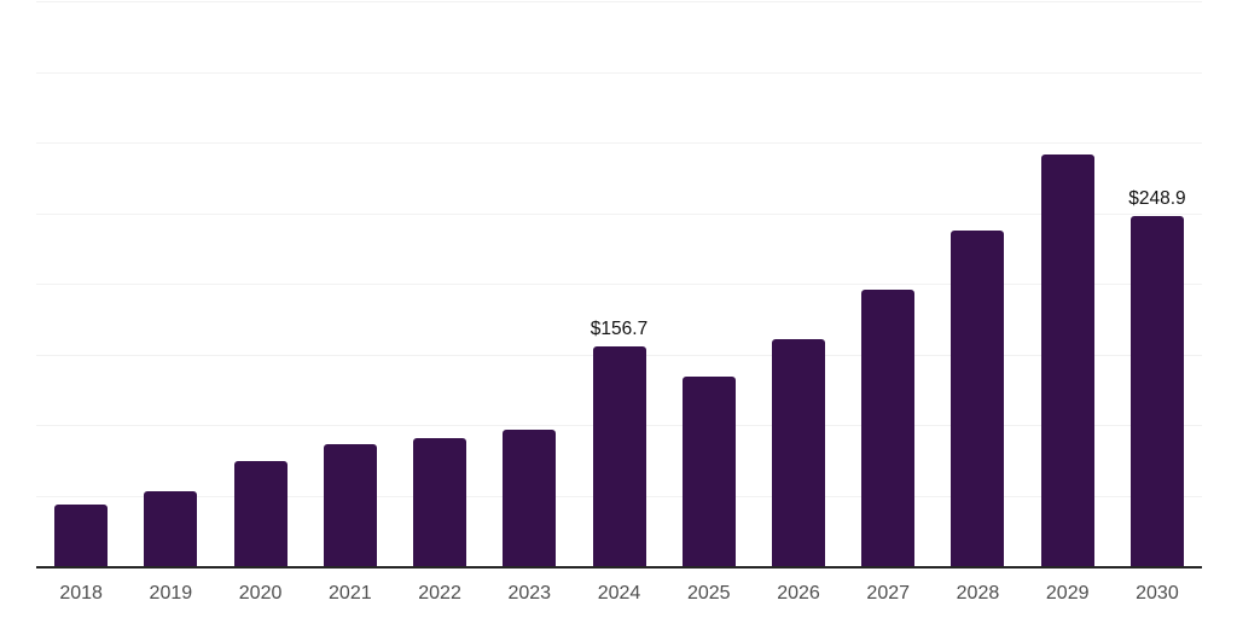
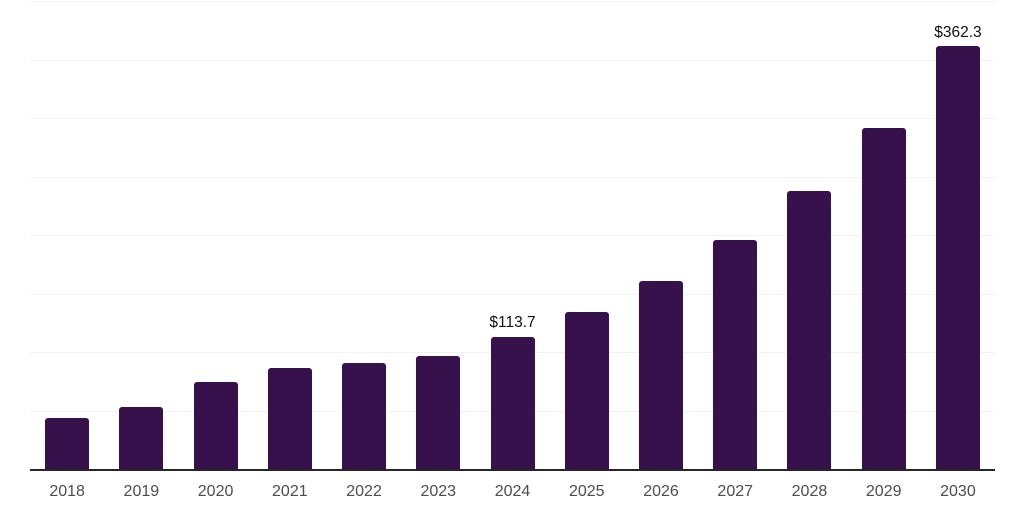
2024: $156.7 -> $113.7
2030: $248.9 -> $362.3
